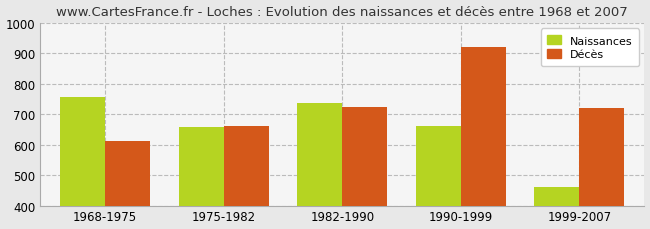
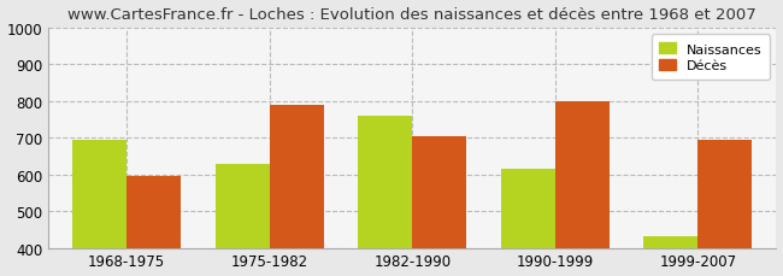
Naissances/1968-1975: 755 -> 695
Décès/1968-1975: 613 -> 595
Naissances/1975-1982: 658 -> 630
Décès/1975-1982: 663 -> 790
Naissances/1982-1990: 738 -> 760
Décès/1982-1990: 724 -> 705
Naissances/1990-1999: 662 -> 615
Décès/1990-1999: 921 -> 800
Naissances/1999-2007: 462 -> 430
Décès/1999-2007: 720 -> 695
